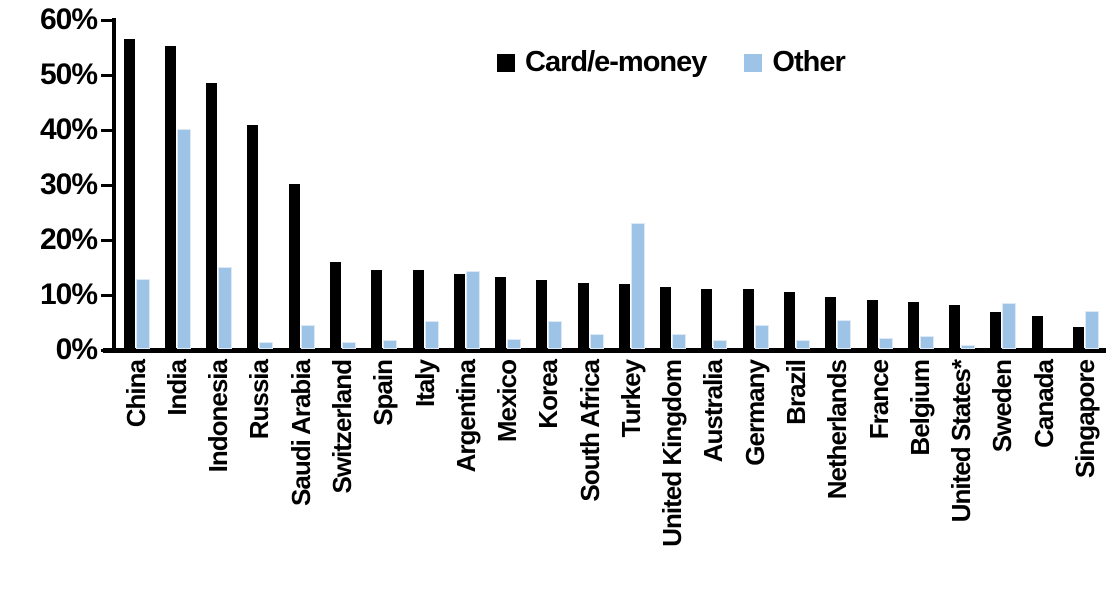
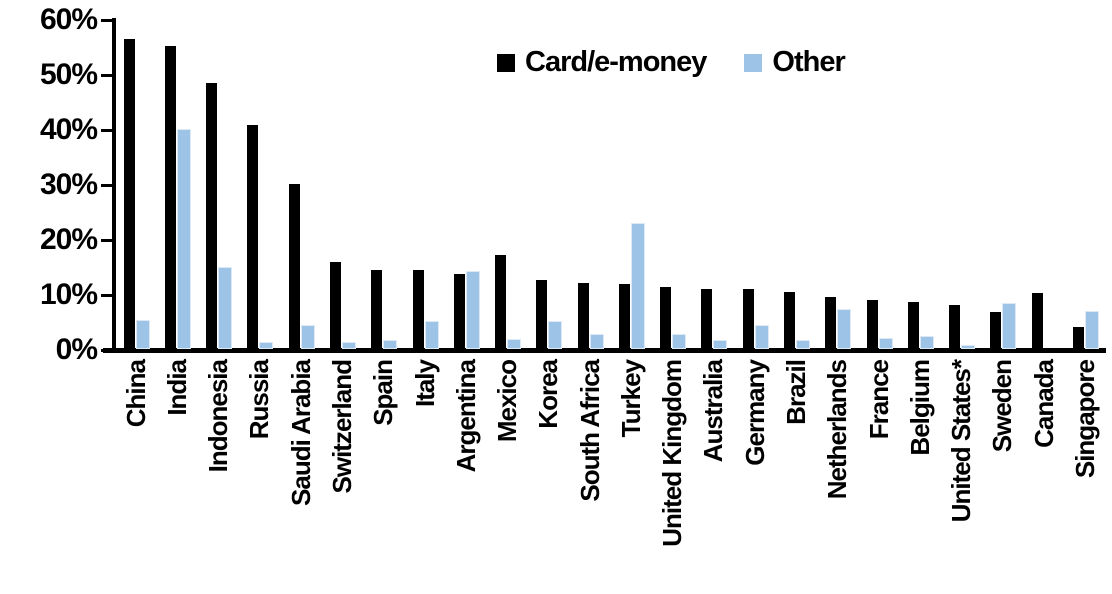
Other/China: 12% -> 5%
Card/e-money/Mexico: 13% -> 17%
Other/Netherlands: 5% -> 7%
Card/e-money/Canada: 6% -> 10%
